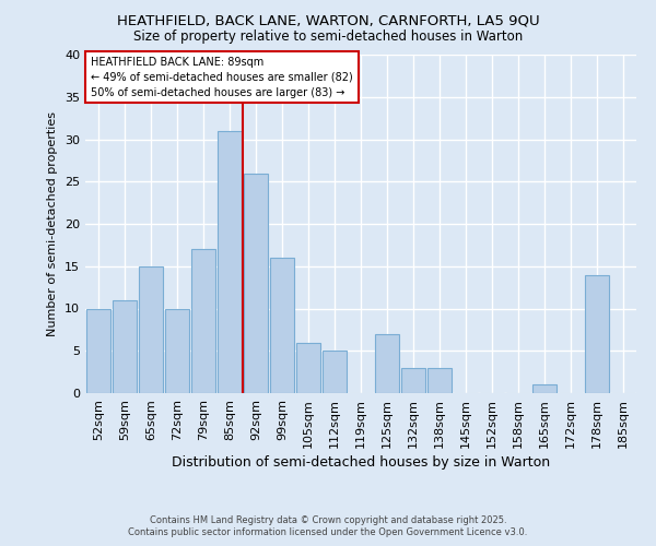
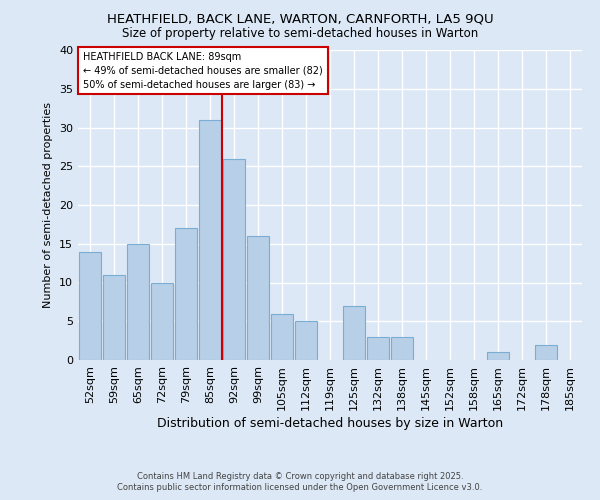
52sqm: 10 -> 14
178sqm: 14 -> 2
